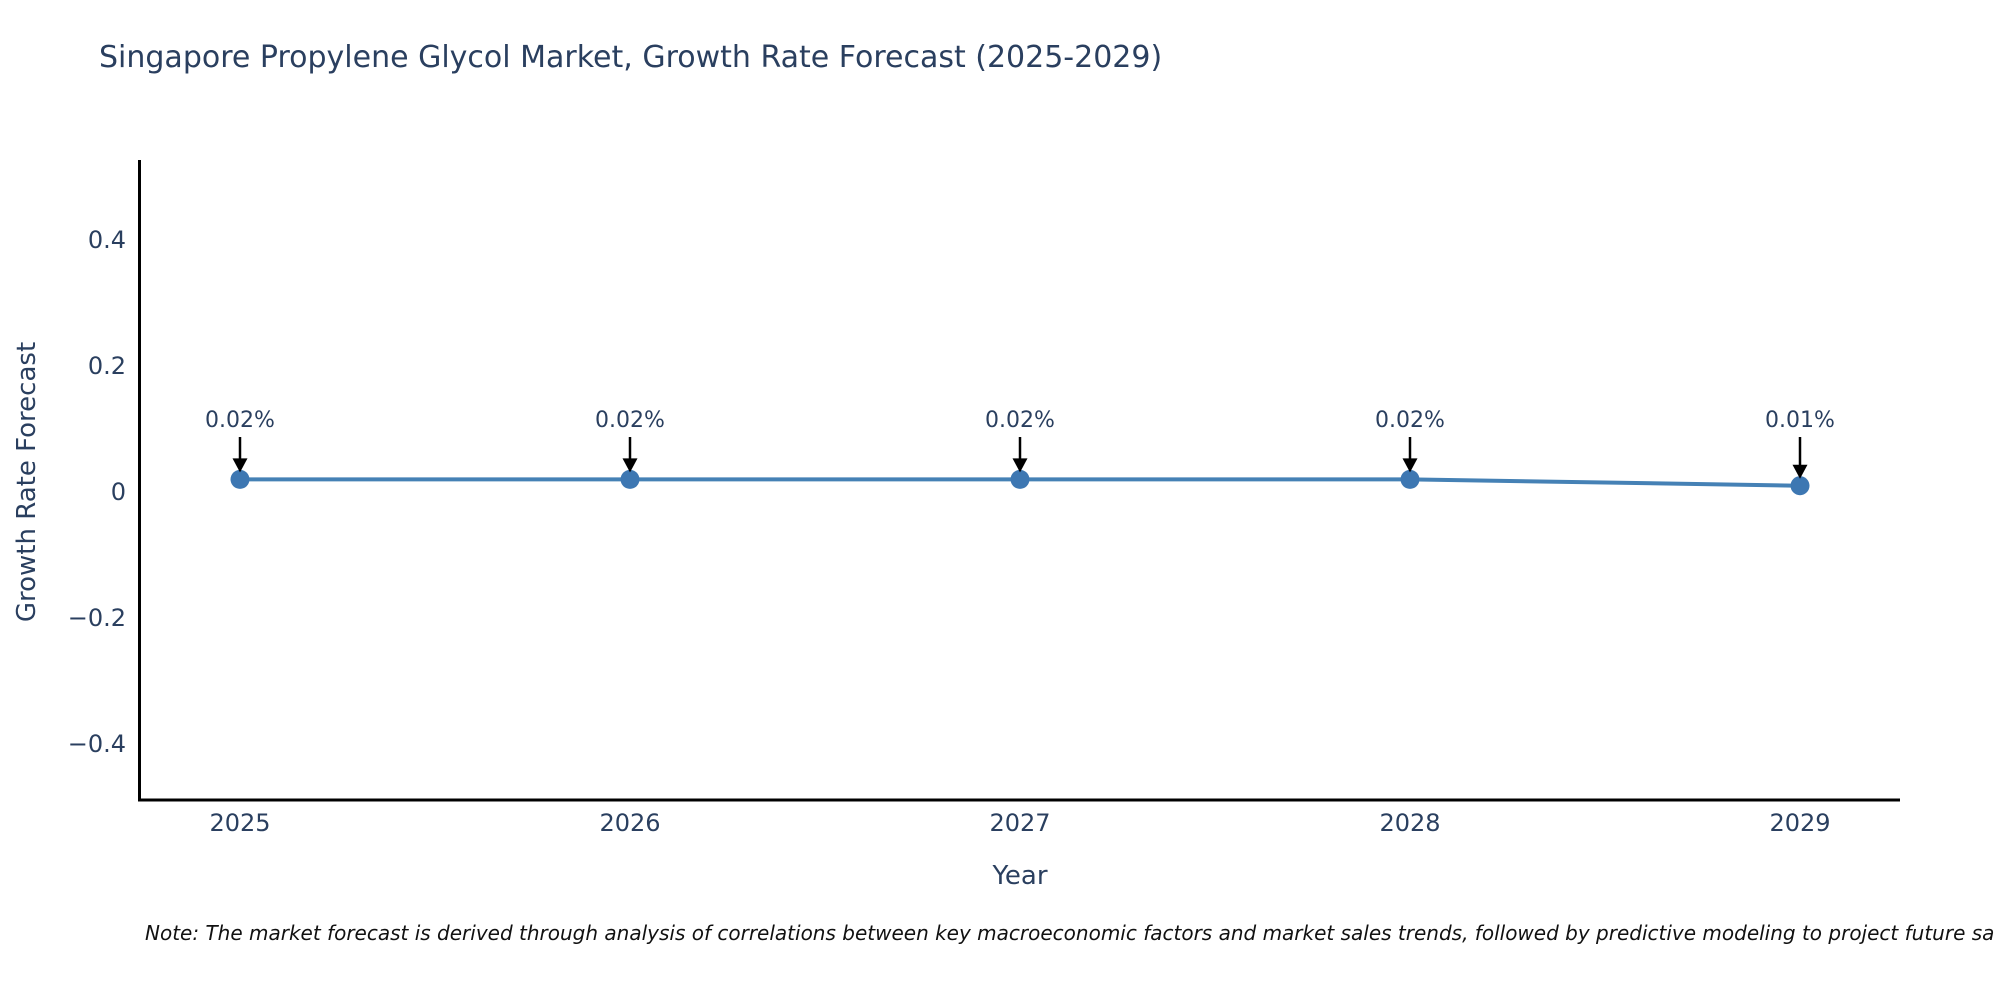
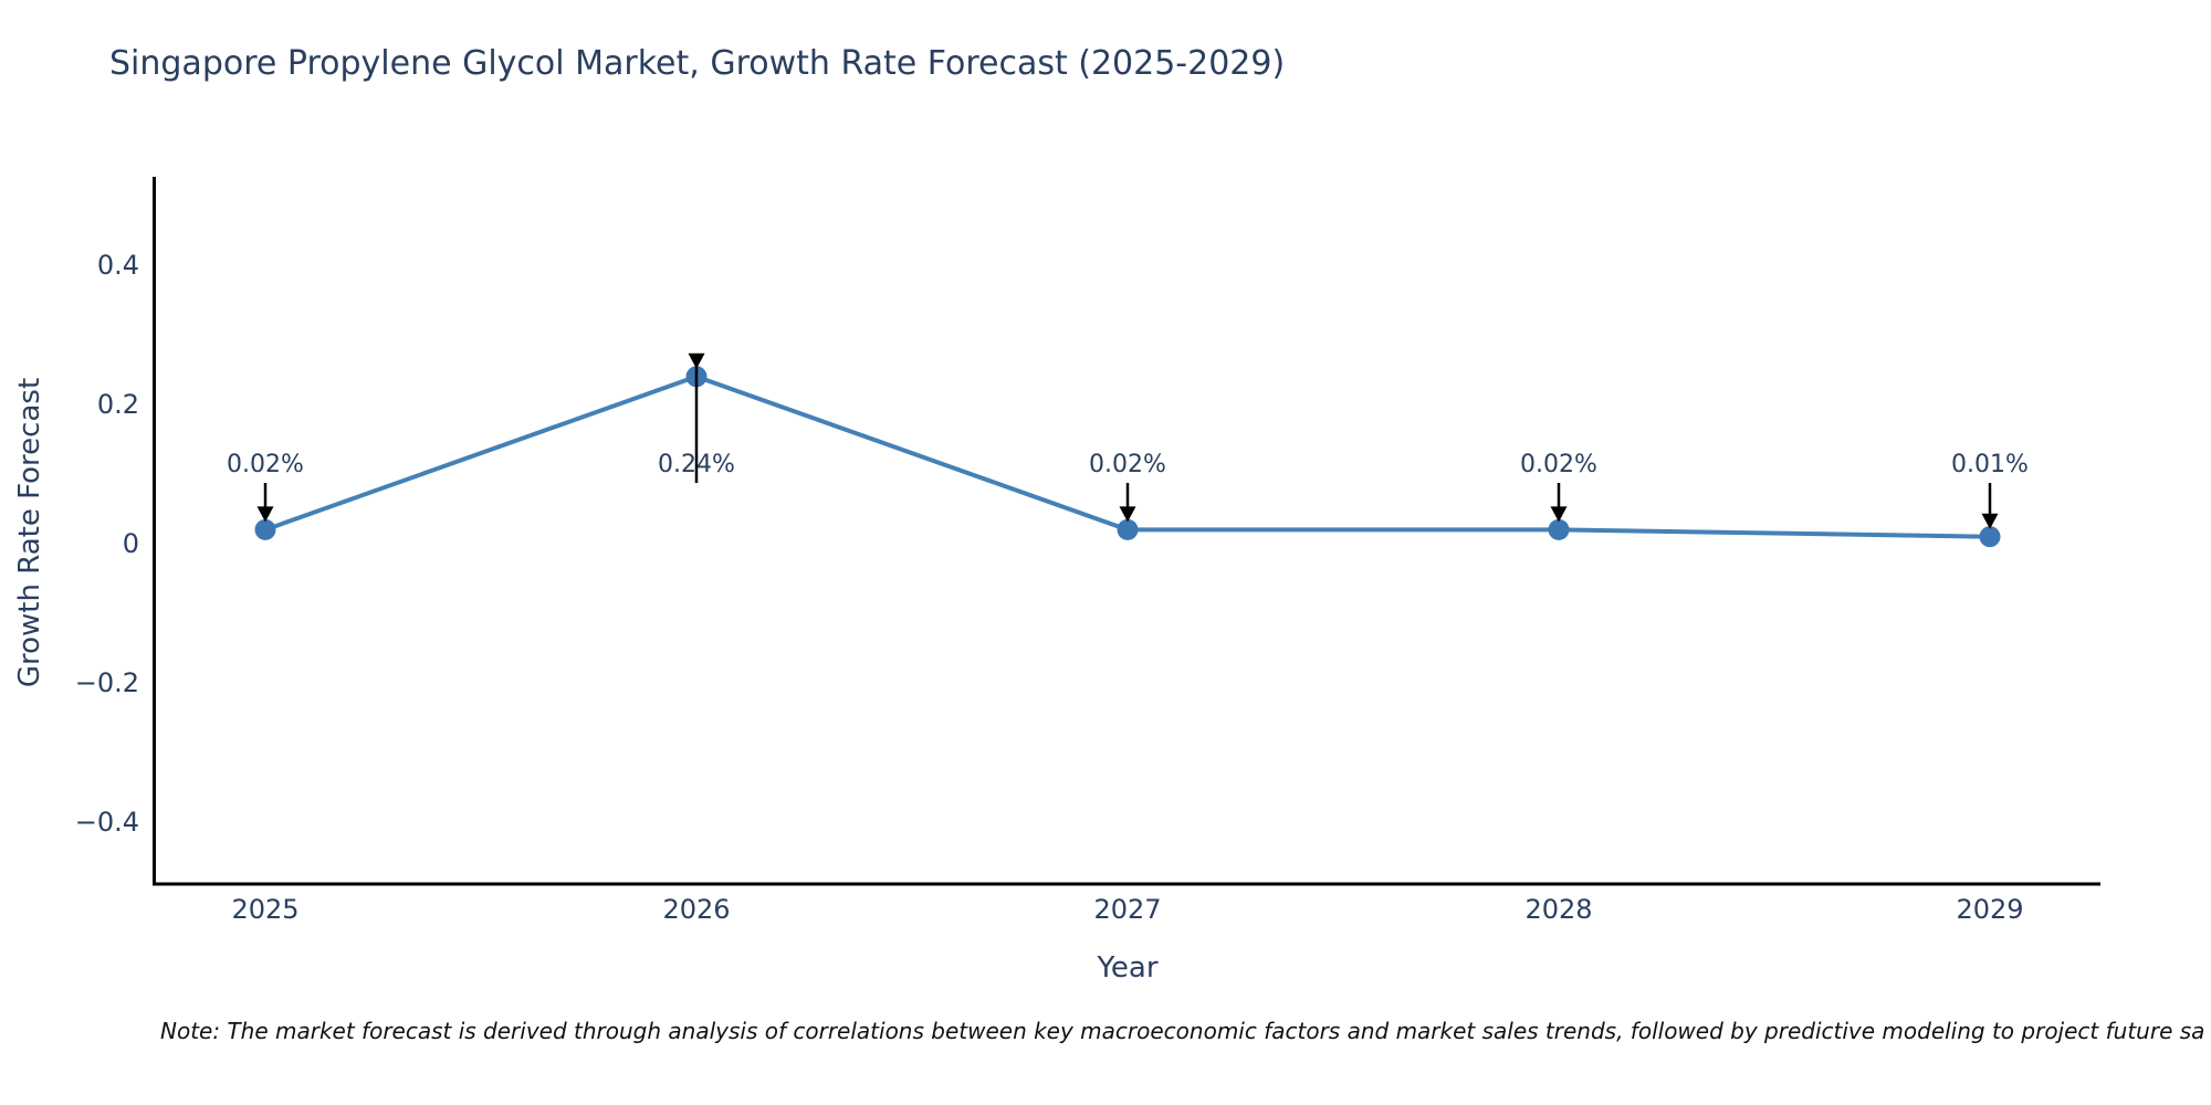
2026: 0.02% -> 0.24%
